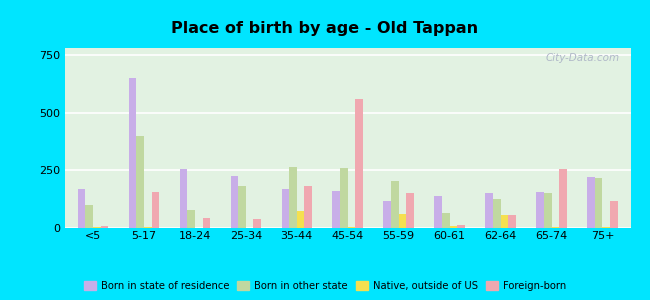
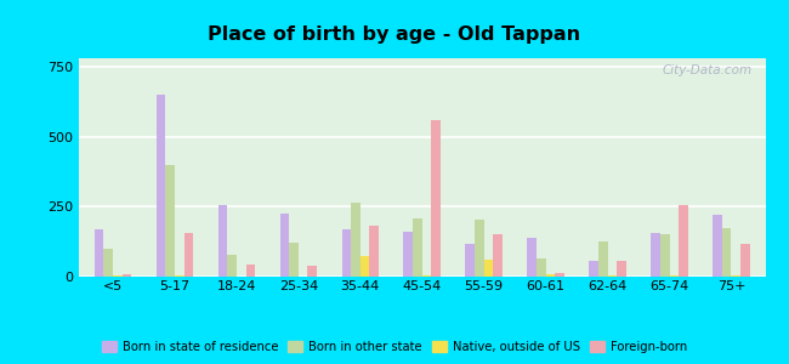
Born in other state/25-34: 180 -> 120
Born in other state/45-54: 260 -> 210
Born in state of residence/62-64: 150 -> 55
Native, outside of US/62-64: 55 -> 4
Born in other state/75+: 215 -> 175
